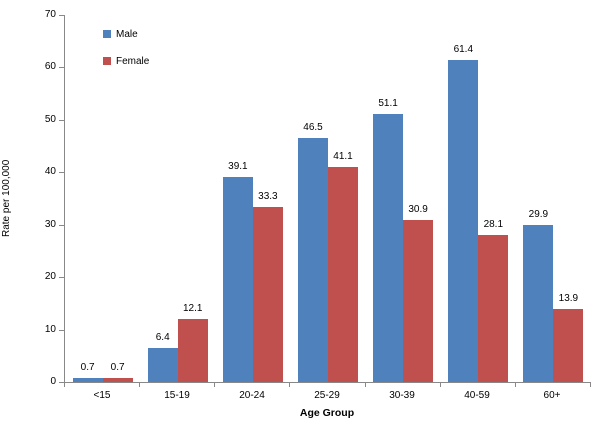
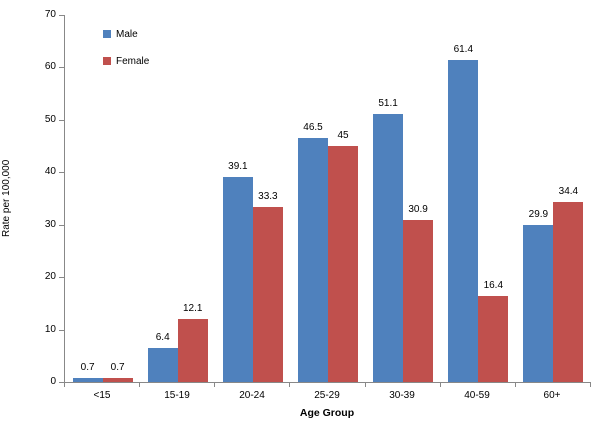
Female/25-29: 41.1 -> 45
Female/40-59: 28.1 -> 16.4
Female/60+: 13.9 -> 34.4
